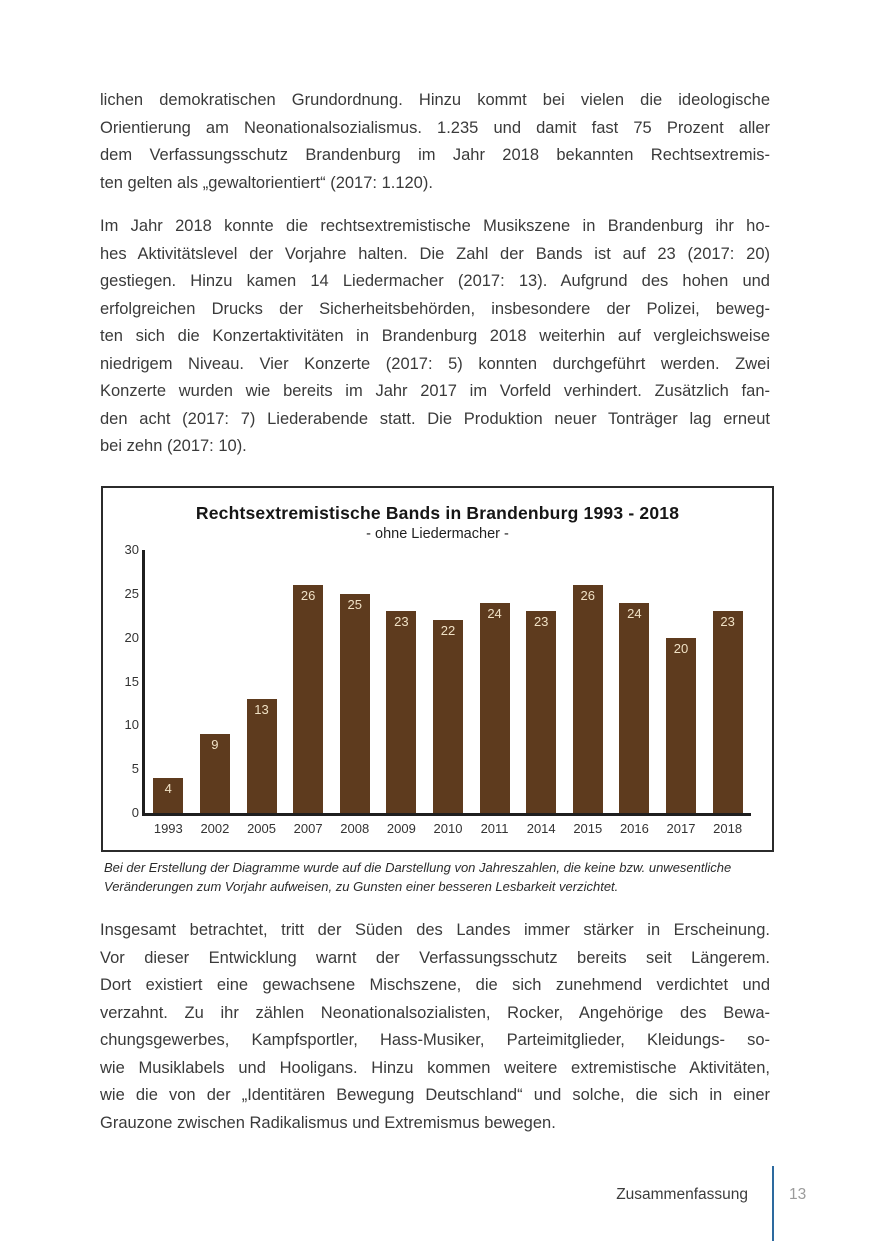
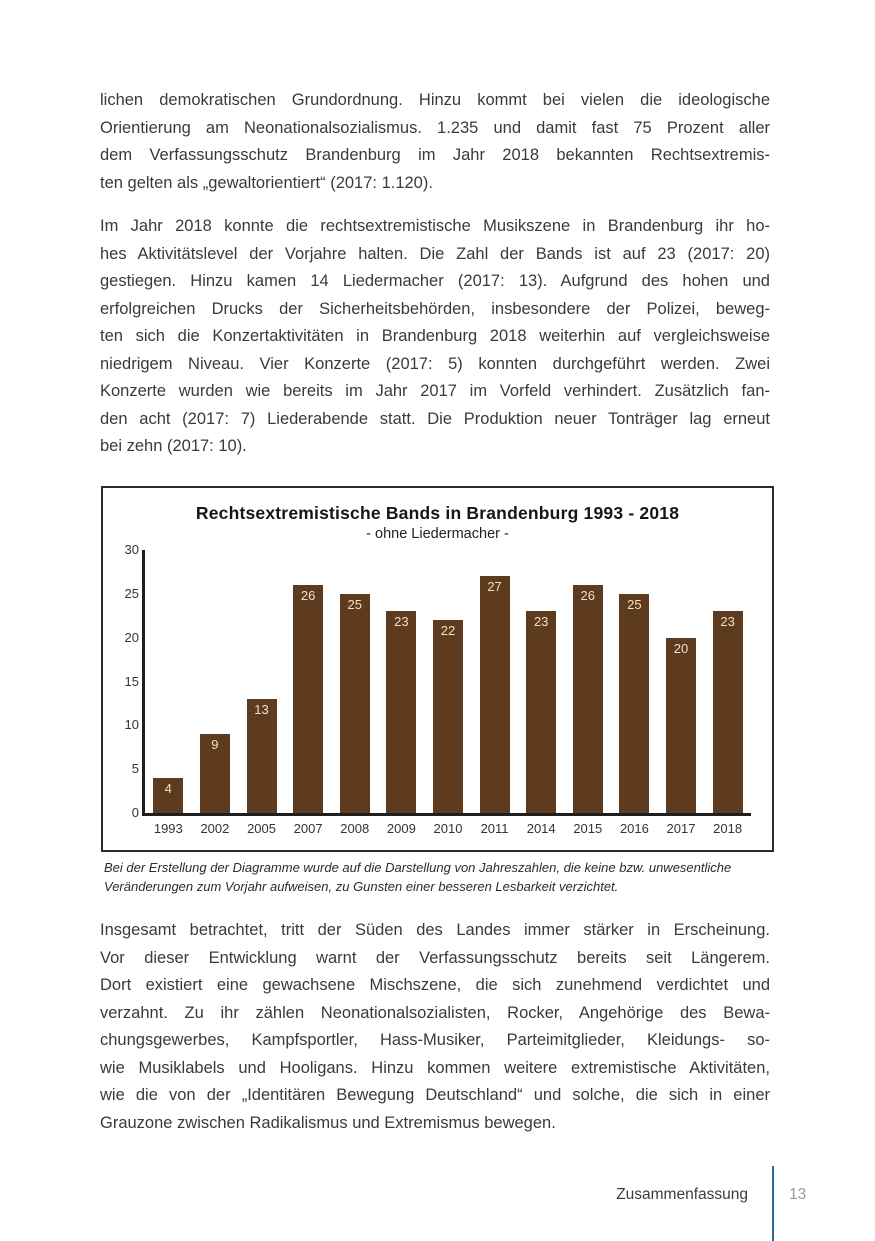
2011: 24 -> 27
2016: 24 -> 25
